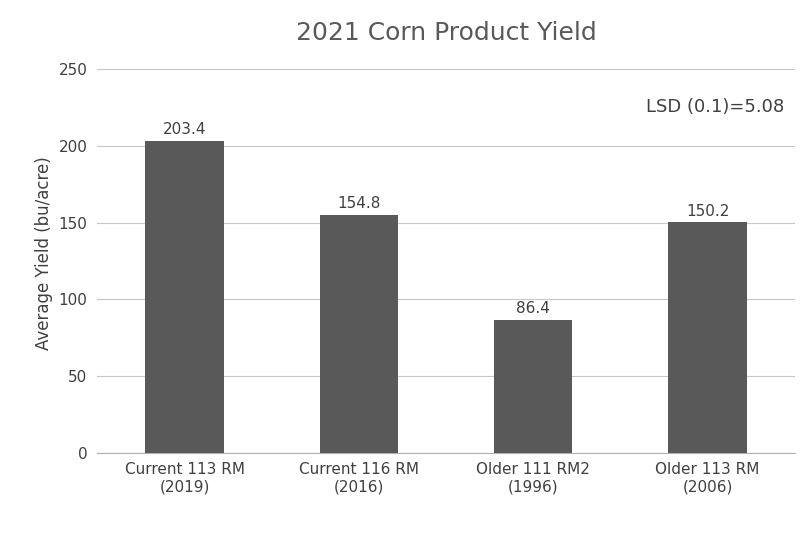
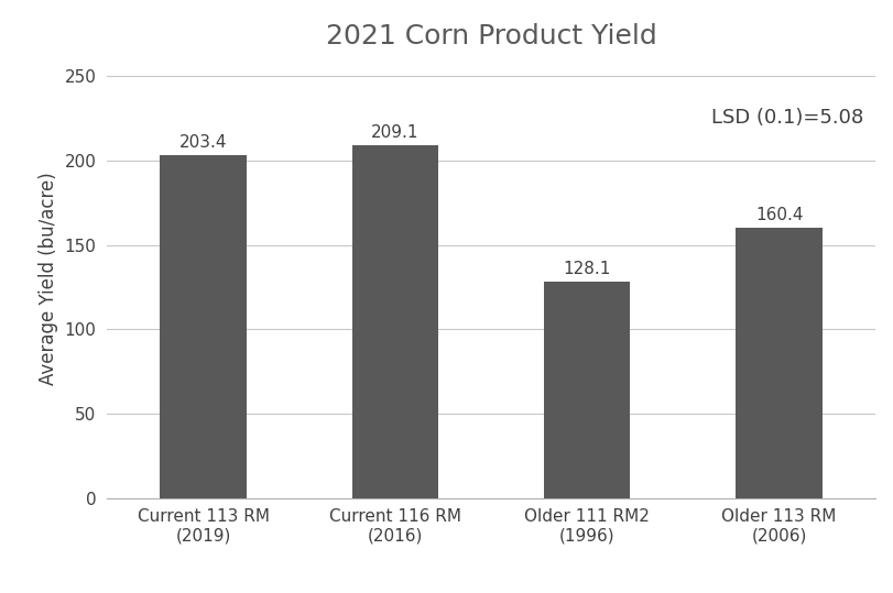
Current 116 RM (2016): 154.8 -> 209.1
Older 111 RM2 (1996): 86.4 -> 128.1
Older 113 RM (2006): 150.2 -> 160.4
